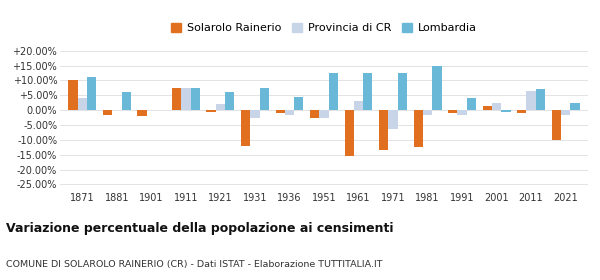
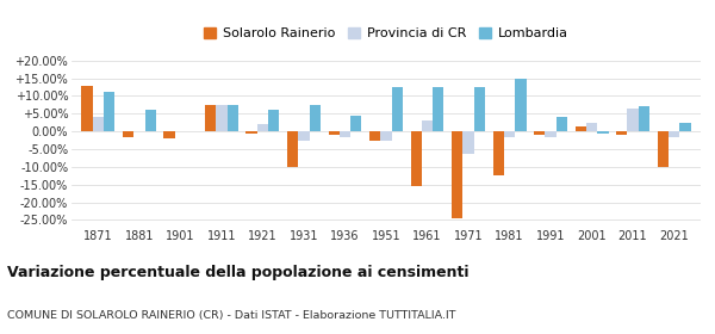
Solarolo Rainerio/1871: 10.0% -> 12.8%
Solarolo Rainerio/1931: -12.0% -> -10.0%
Solarolo Rainerio/1971: -13.5% -> -24.5%
